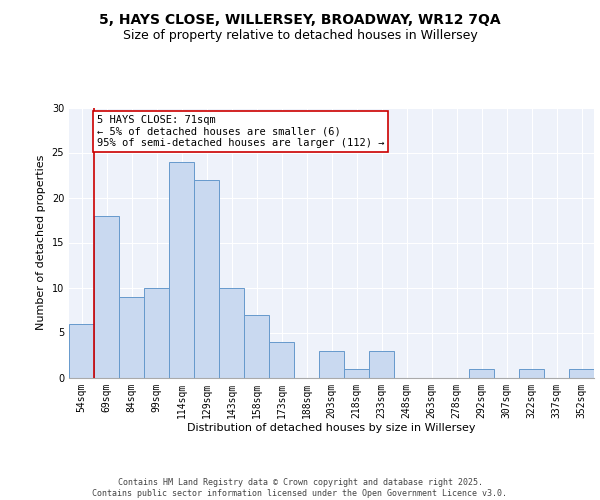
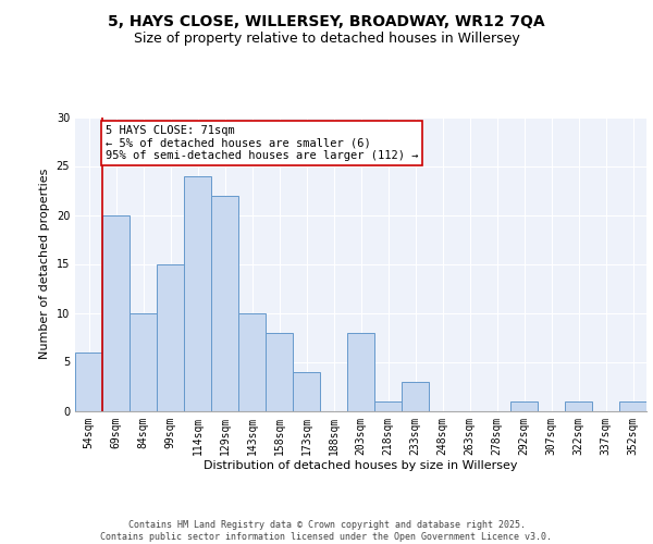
69sqm: 18 -> 20
84sqm: 9 -> 10
99sqm: 10 -> 15
158sqm: 7 -> 8
203sqm: 3 -> 8
